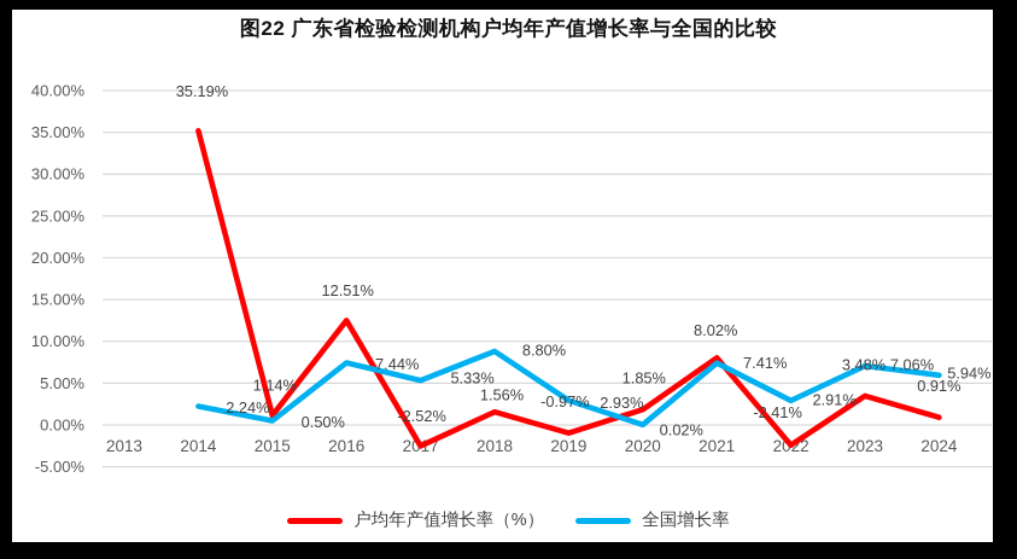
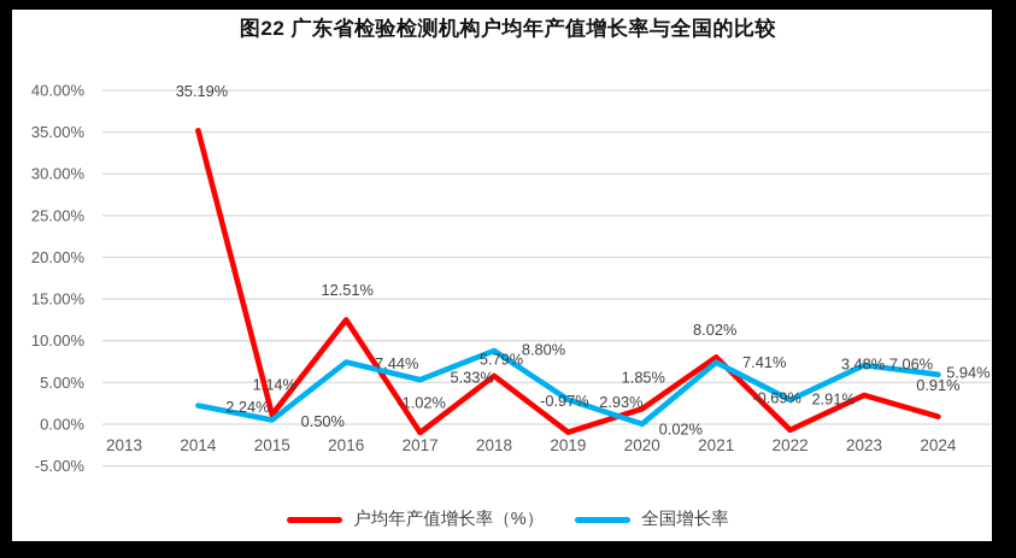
户均年产值增长率（%）/2017: -2.52% -> -1.02%
户均年产值增长率（%）/2018: 1.56% -> 5.79%
户均年产值增长率（%）/2022: -2.41% -> -0.69%
